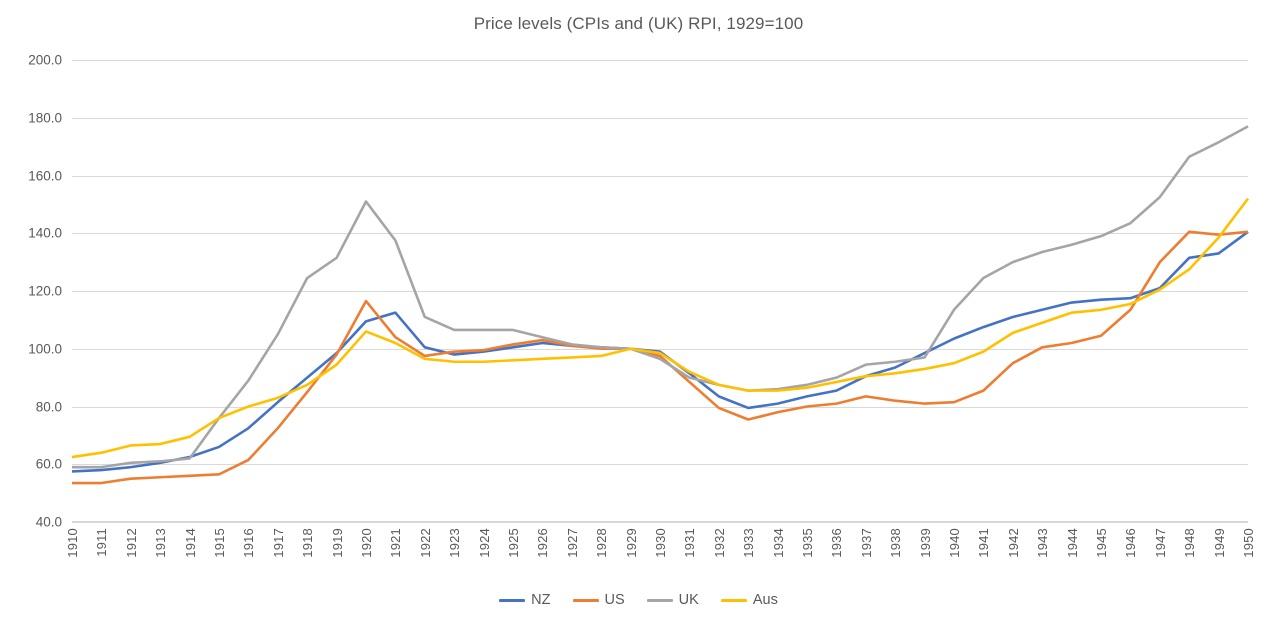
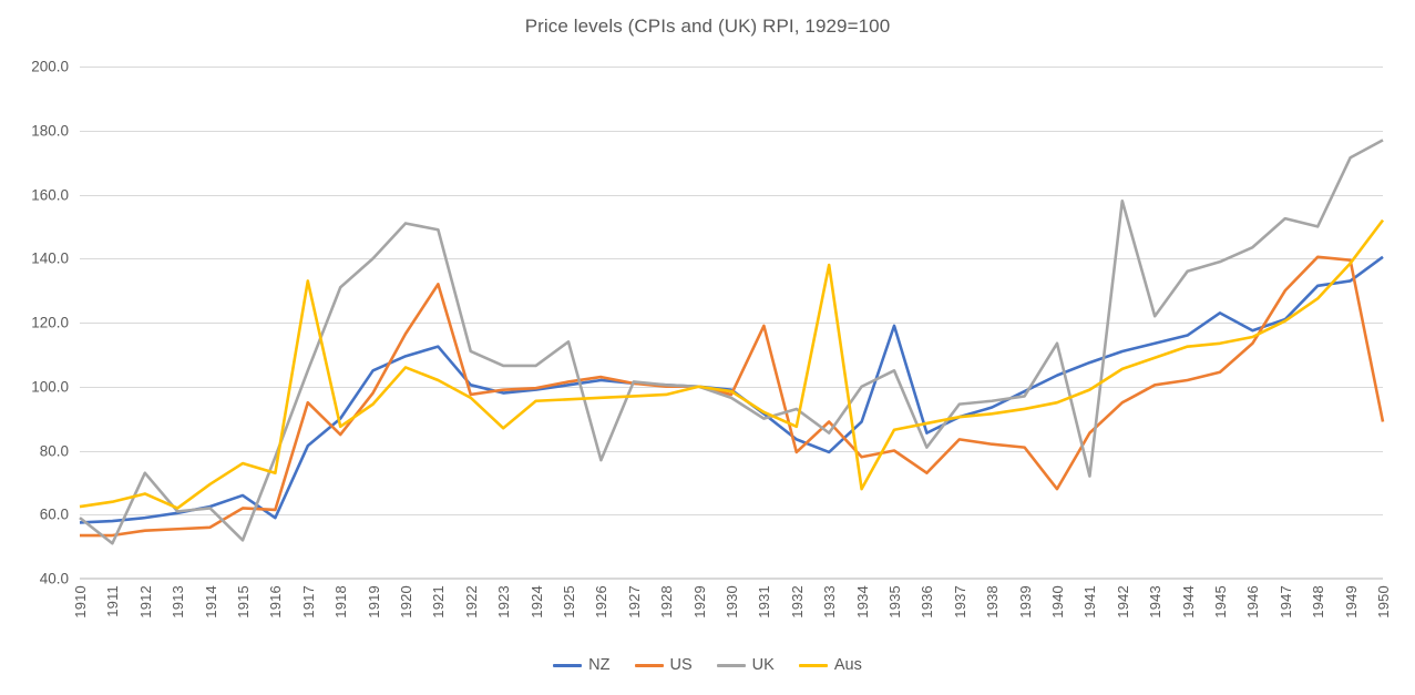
UK/1911: 59 -> 51
UK/1912: 60 -> 73
Aus/1913: 67 -> 62
US/1915: 56 -> 62
UK/1915: 76 -> 52
NZ/1916: 72 -> 59
UK/1916: 89 -> 78
Aus/1916: 80 -> 73
US/1917: 72 -> 95
Aus/1917: 83 -> 133
UK/1918: 124 -> 131
NZ/1919: 98 -> 105
UK/1919: 132 -> 140
US/1921: 104 -> 132
UK/1921: 138 -> 149
Aus/1923: 96 -> 87
UK/1925: 106 -> 114
UK/1926: 104 -> 77
US/1931: 88 -> 119
UK/1932: 88 -> 93
US/1933: 76 -> 89
Aus/1933: 86 -> 138
NZ/1934: 81 -> 89
UK/1934: 86 -> 100
Aus/1934: 86 -> 68
NZ/1935: 84 -> 119
UK/1935: 88 -> 105
US/1936: 81 -> 73
UK/1936: 90 -> 81
US/1940: 82 -> 68
UK/1941: 124 -> 72
UK/1942: 130 -> 158
UK/1943: 134 -> 122
NZ/1945: 117 -> 123
UK/1948: 166 -> 150
US/1950: 140 -> 89
